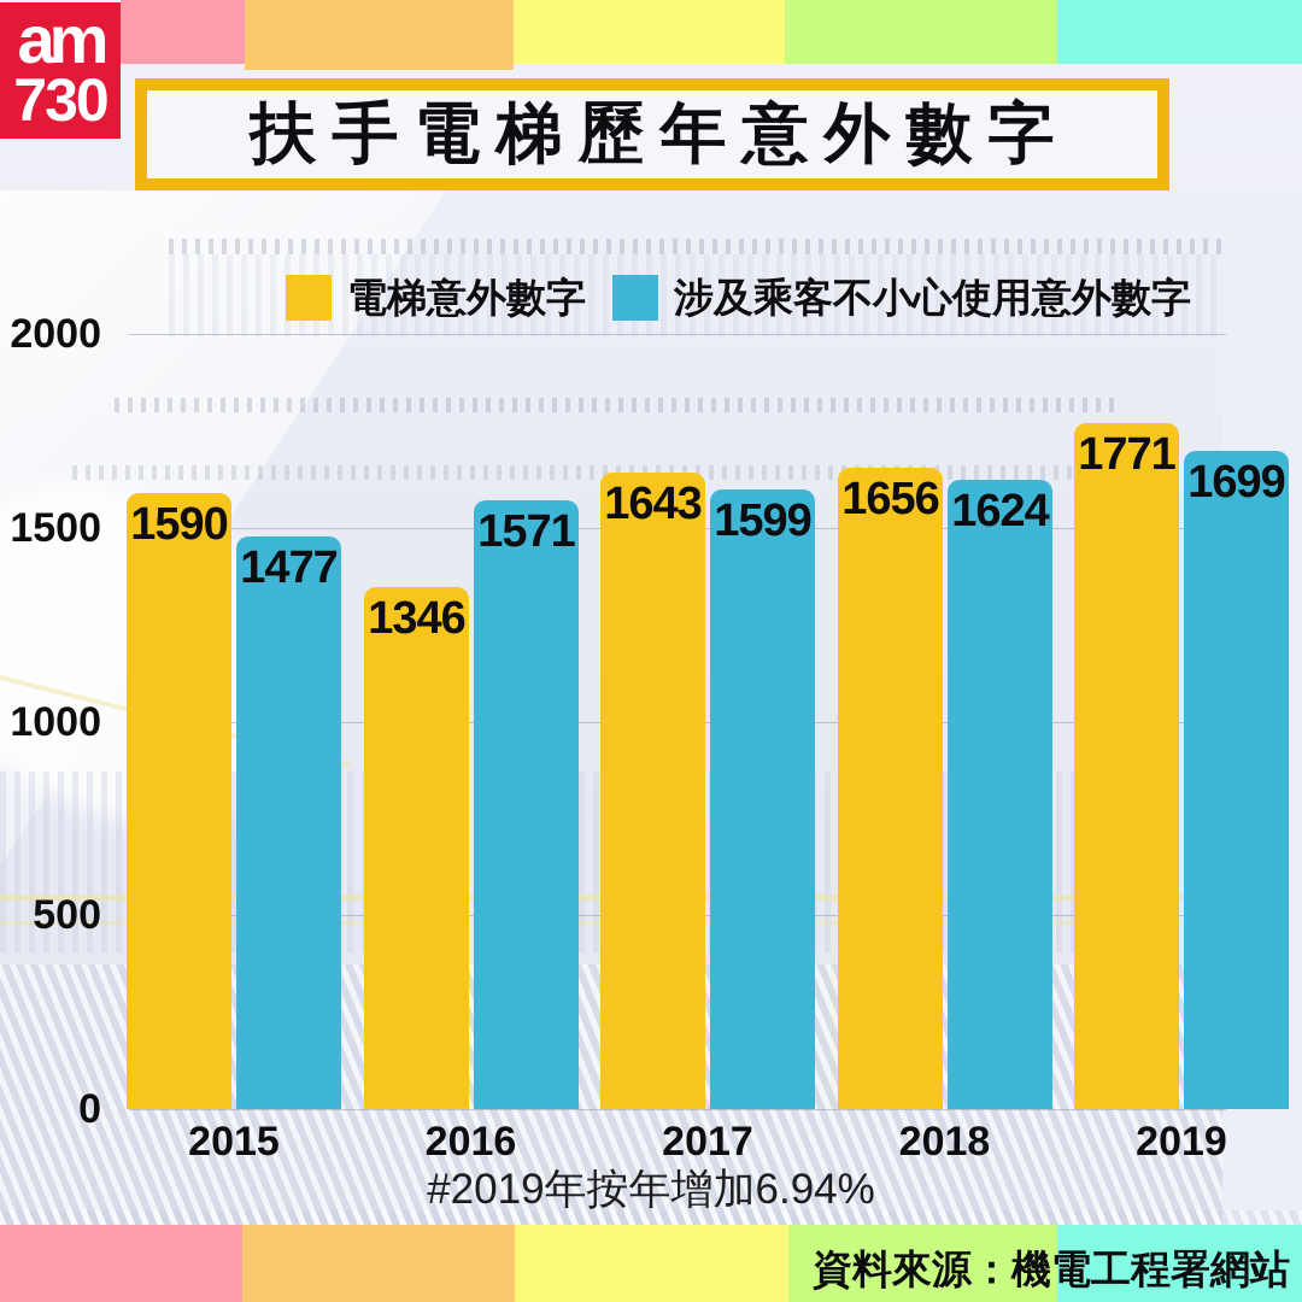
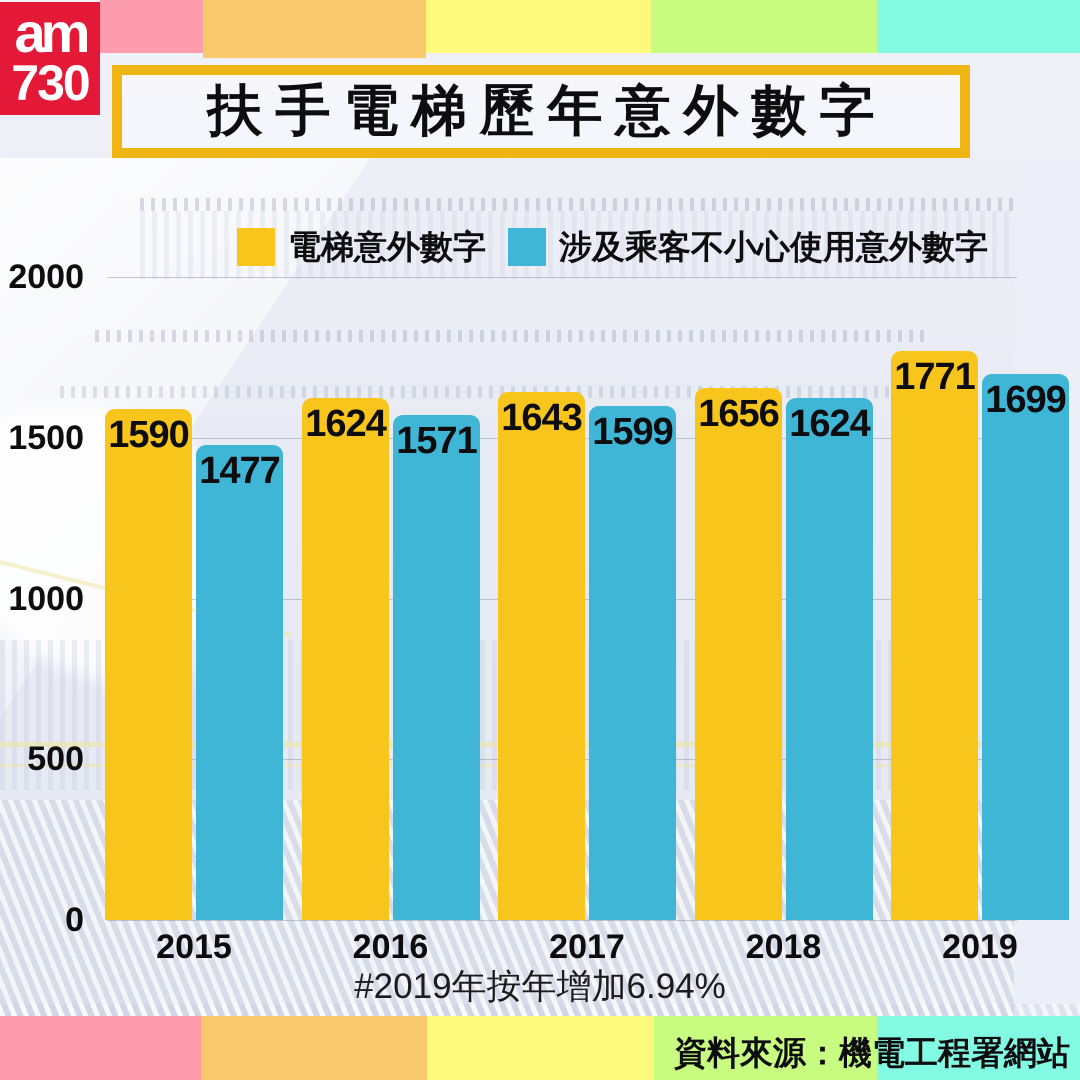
電梯意外數字/2016: 1346 -> 1624
